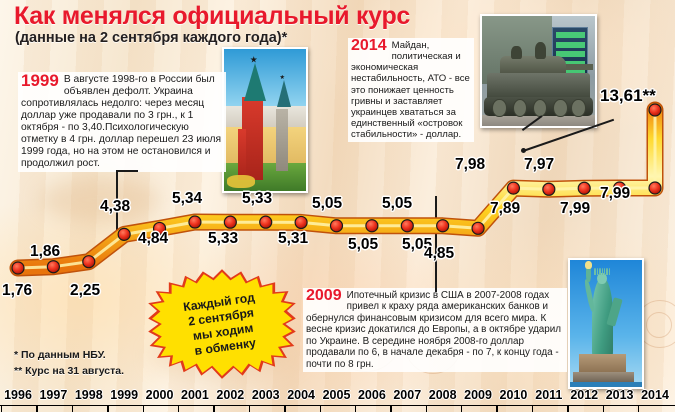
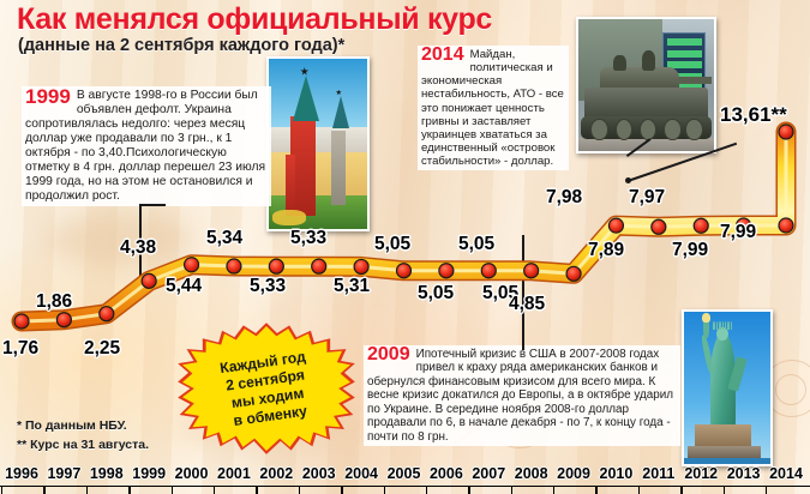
2000: 4,84 -> 5,44
